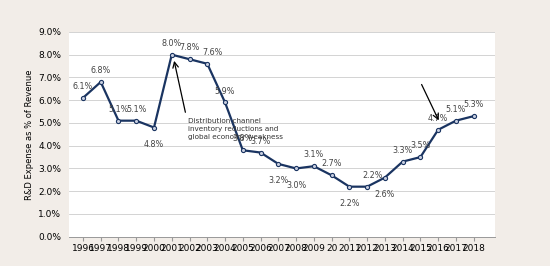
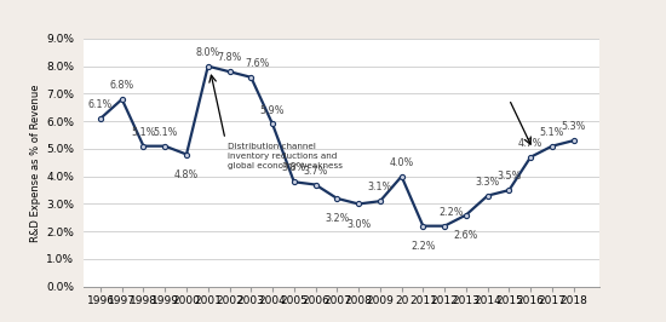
20: 2.7% -> 4.0%
